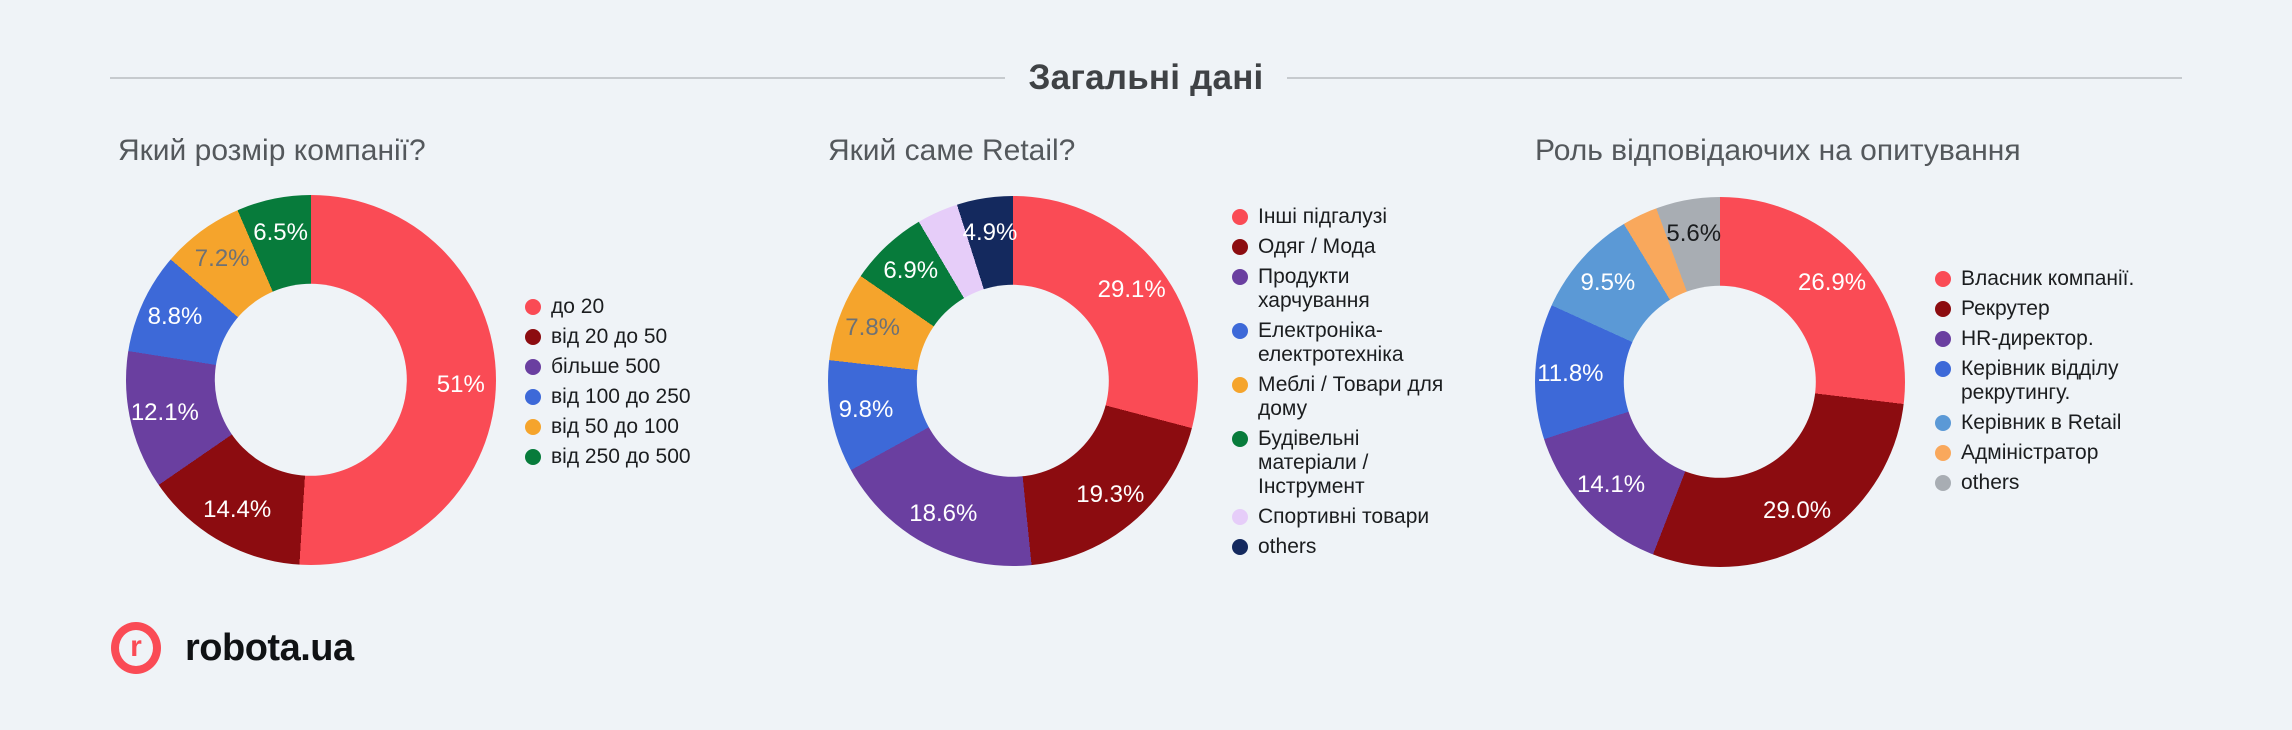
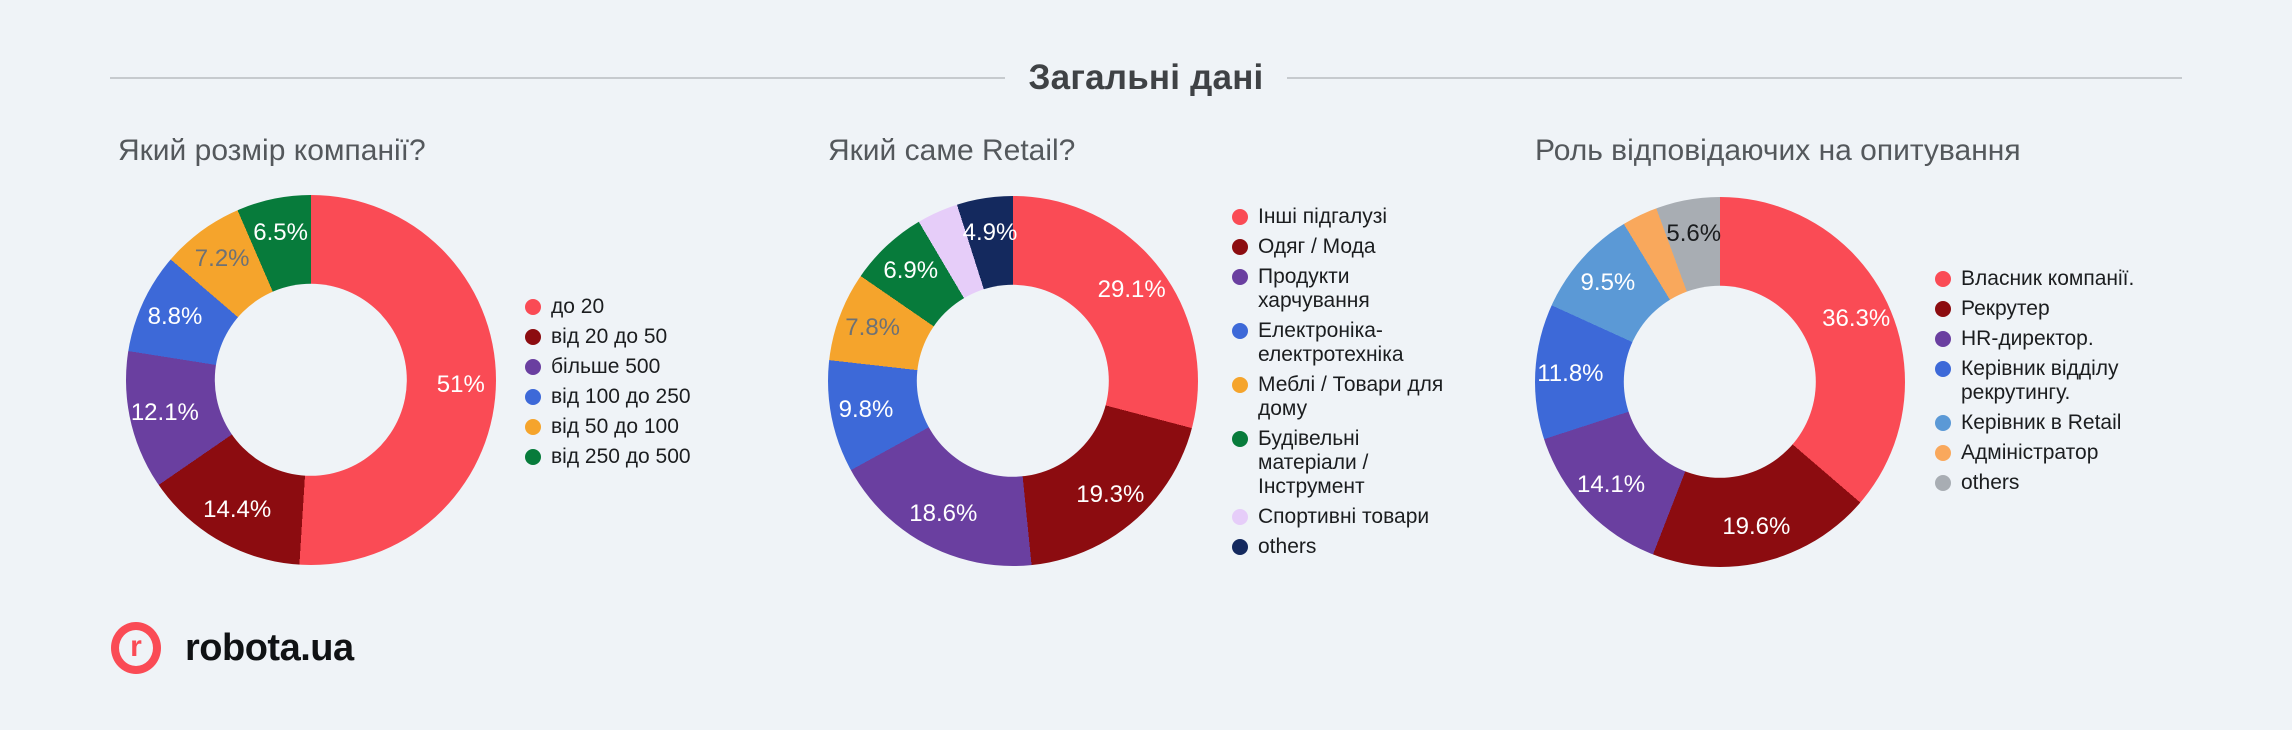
Роль відповідаючих на опитування/Власник компанії.: 26.9% -> 36.3%
Роль відповідаючих на опитування/Рекрутер: 29.0% -> 19.6%
